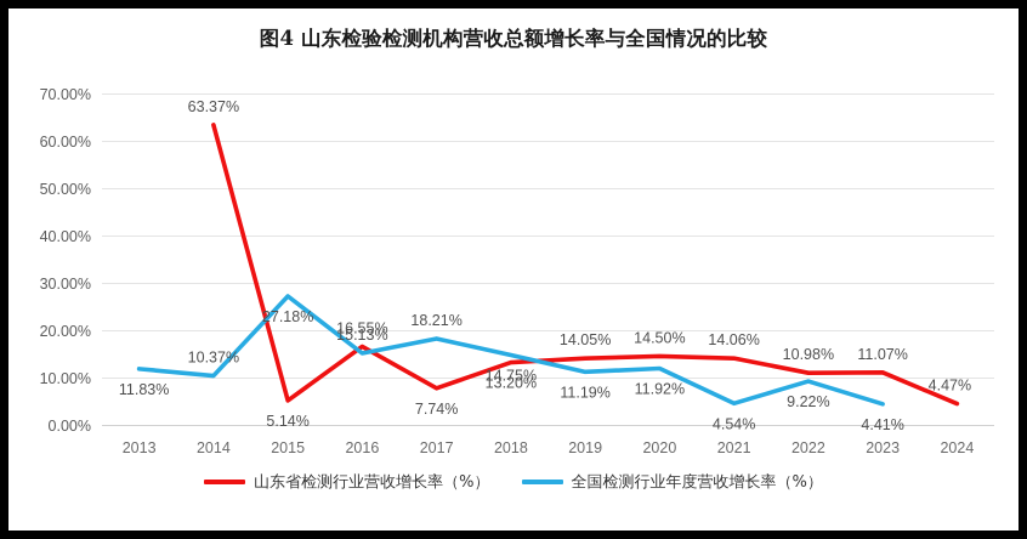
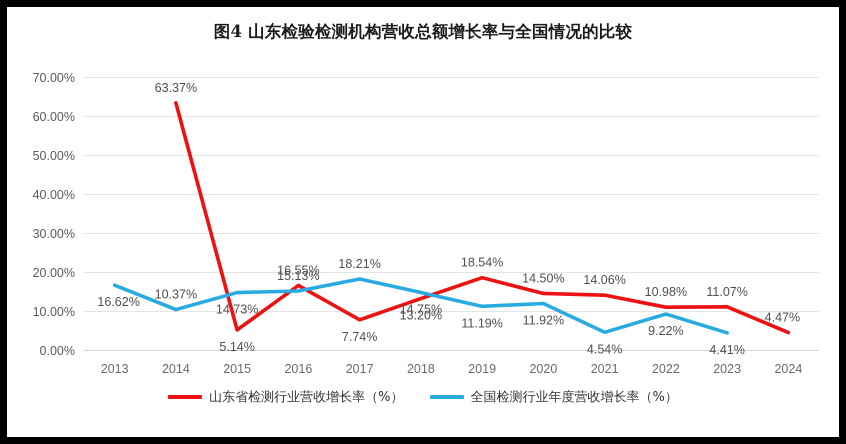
全国检测行业年度营收增长率（%）/2013: 11.83% -> 16.62%
全国检测行业年度营收增长率（%）/2015: 27.18% -> 14.73%
山东省检测行业营收增长率（%）/2019: 14.05% -> 18.54%
